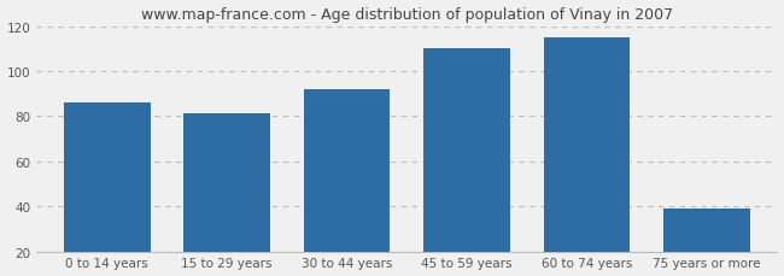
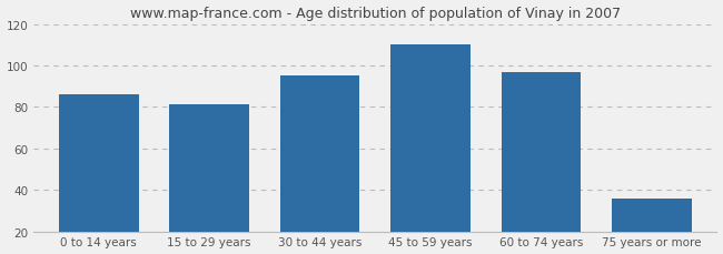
30 to 44 years: 92 -> 95
60 to 74 years: 115 -> 97
75 years or more: 39 -> 36
